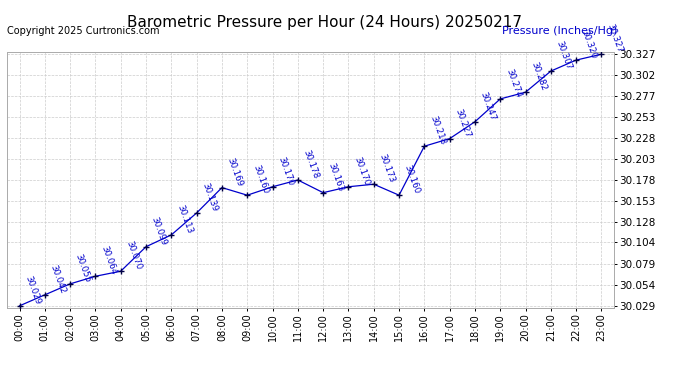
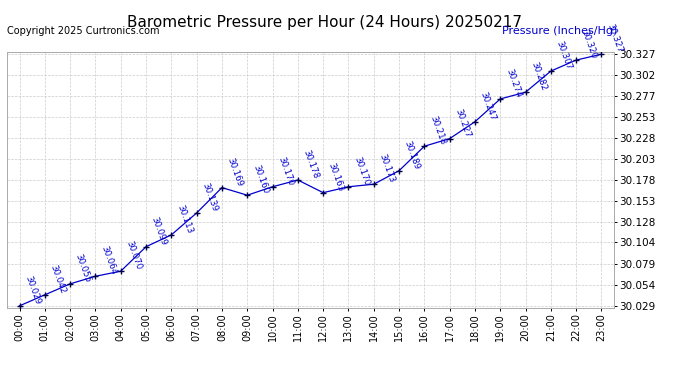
15:00: 30.160 -> 30.189
